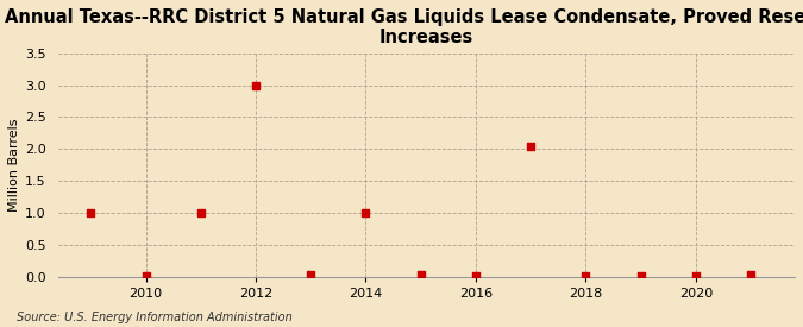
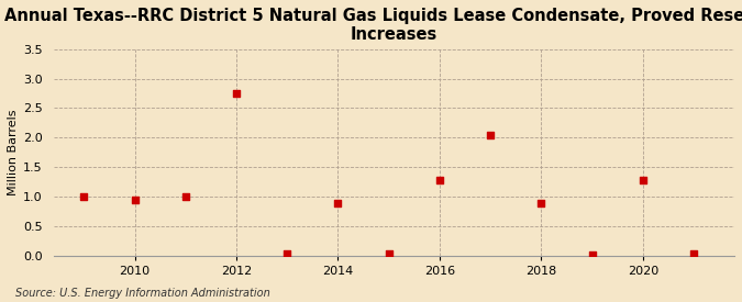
2010: 0.01 -> 0.94
2012: 3.00 -> 2.74
2014: 1.00 -> 0.88
2016: 0.01 -> 1.28
2018: 0.01 -> 0.88
2020: 0.01 -> 1.28
